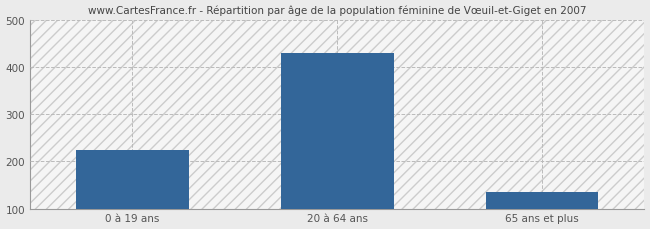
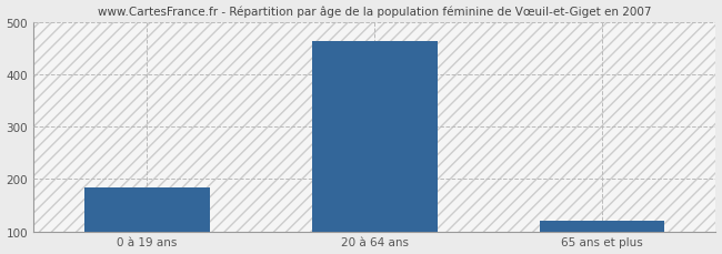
0 à 19 ans: 225 -> 185
20 à 64 ans: 430 -> 463
65 ans et plus: 135 -> 120
